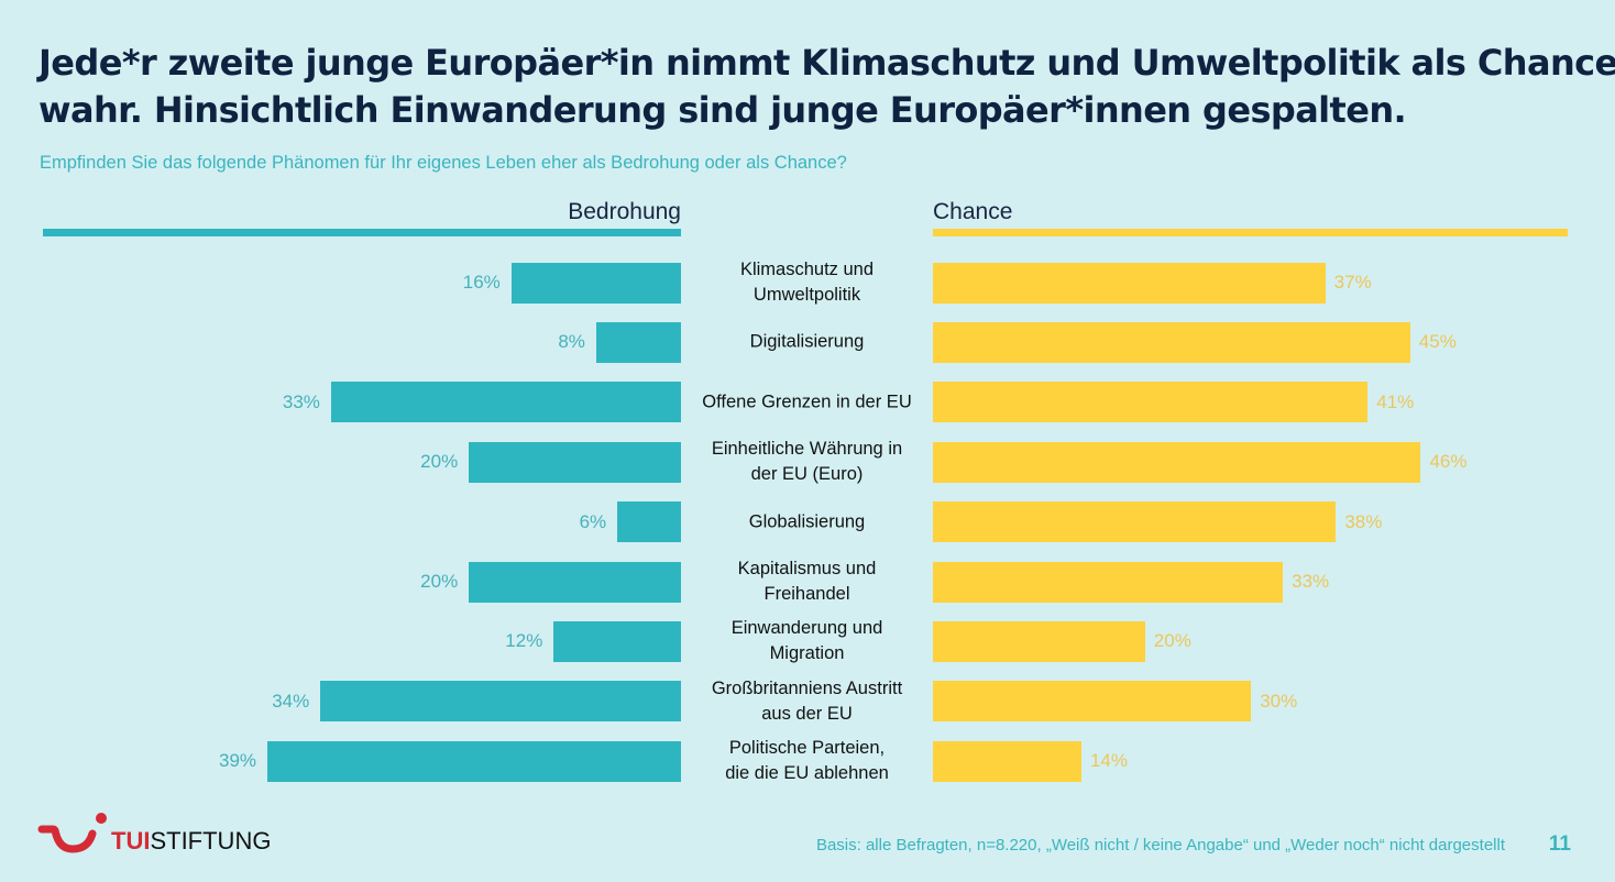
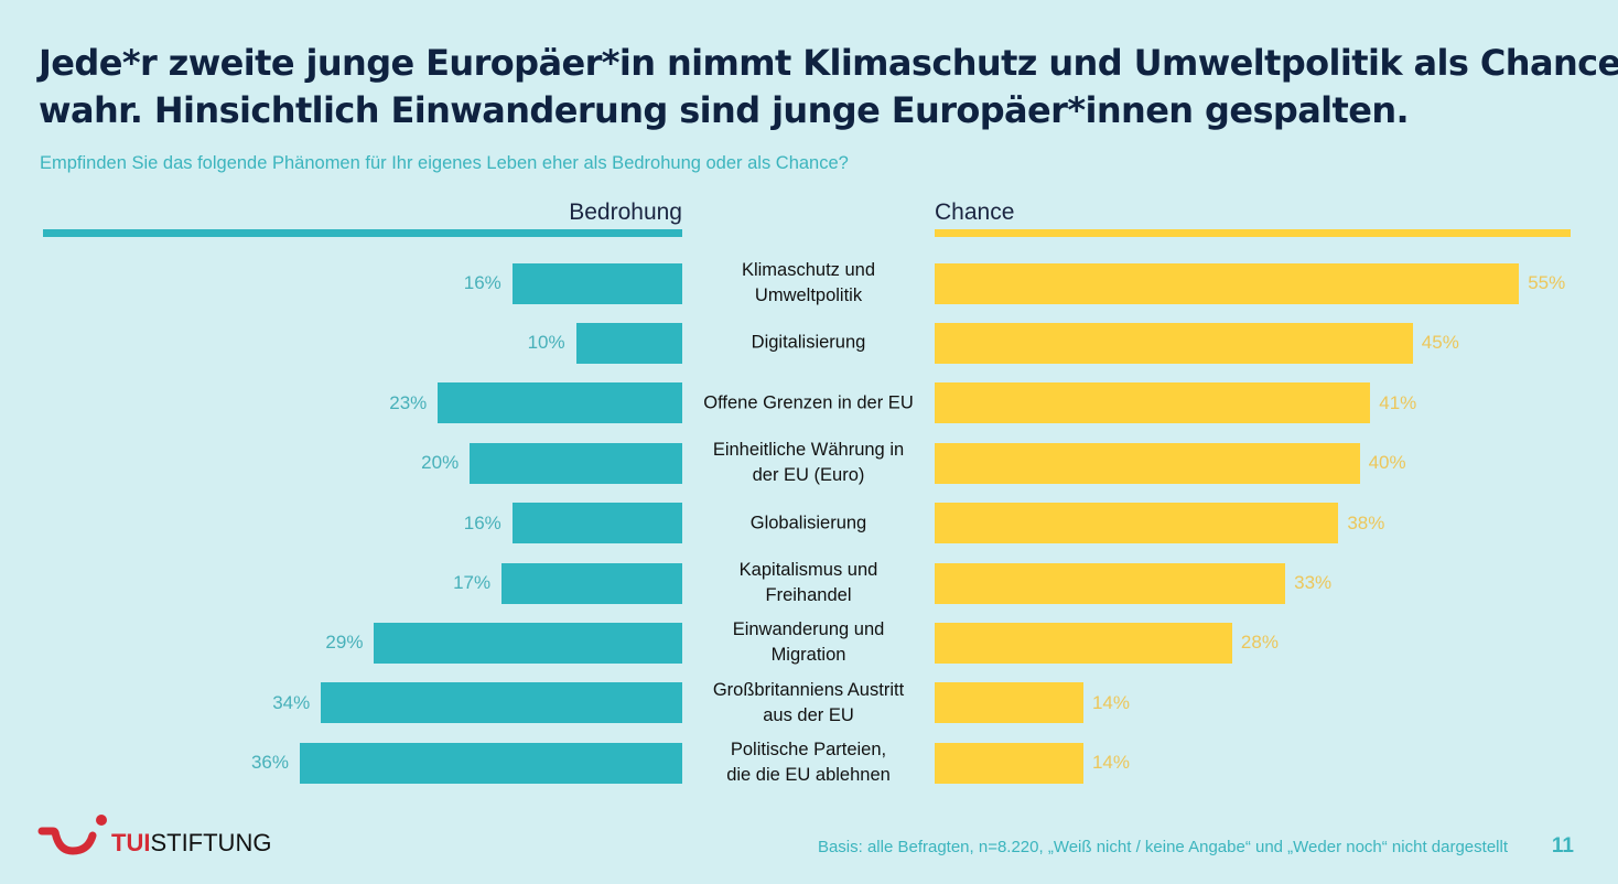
Chance/Klimaschutz und Umweltpolitik: 37% -> 55%
Bedrohung/Digitalisierung: 8% -> 10%
Bedrohung/Offene Grenzen in der EU: 33% -> 23%
Chance/Einheitliche Währung in der EU (Euro): 46% -> 40%
Bedrohung/Globalisierung: 6% -> 16%
Bedrohung/Kapitalismus und Freihandel: 20% -> 17%
Bedrohung/Einwanderung und Migration: 12% -> 29%
Chance/Einwanderung und Migration: 20% -> 28%
Chance/Großbritanniens Austritt aus der EU: 30% -> 14%
Bedrohung/Politische Parteien, die die EU ablehnen: 39% -> 36%
